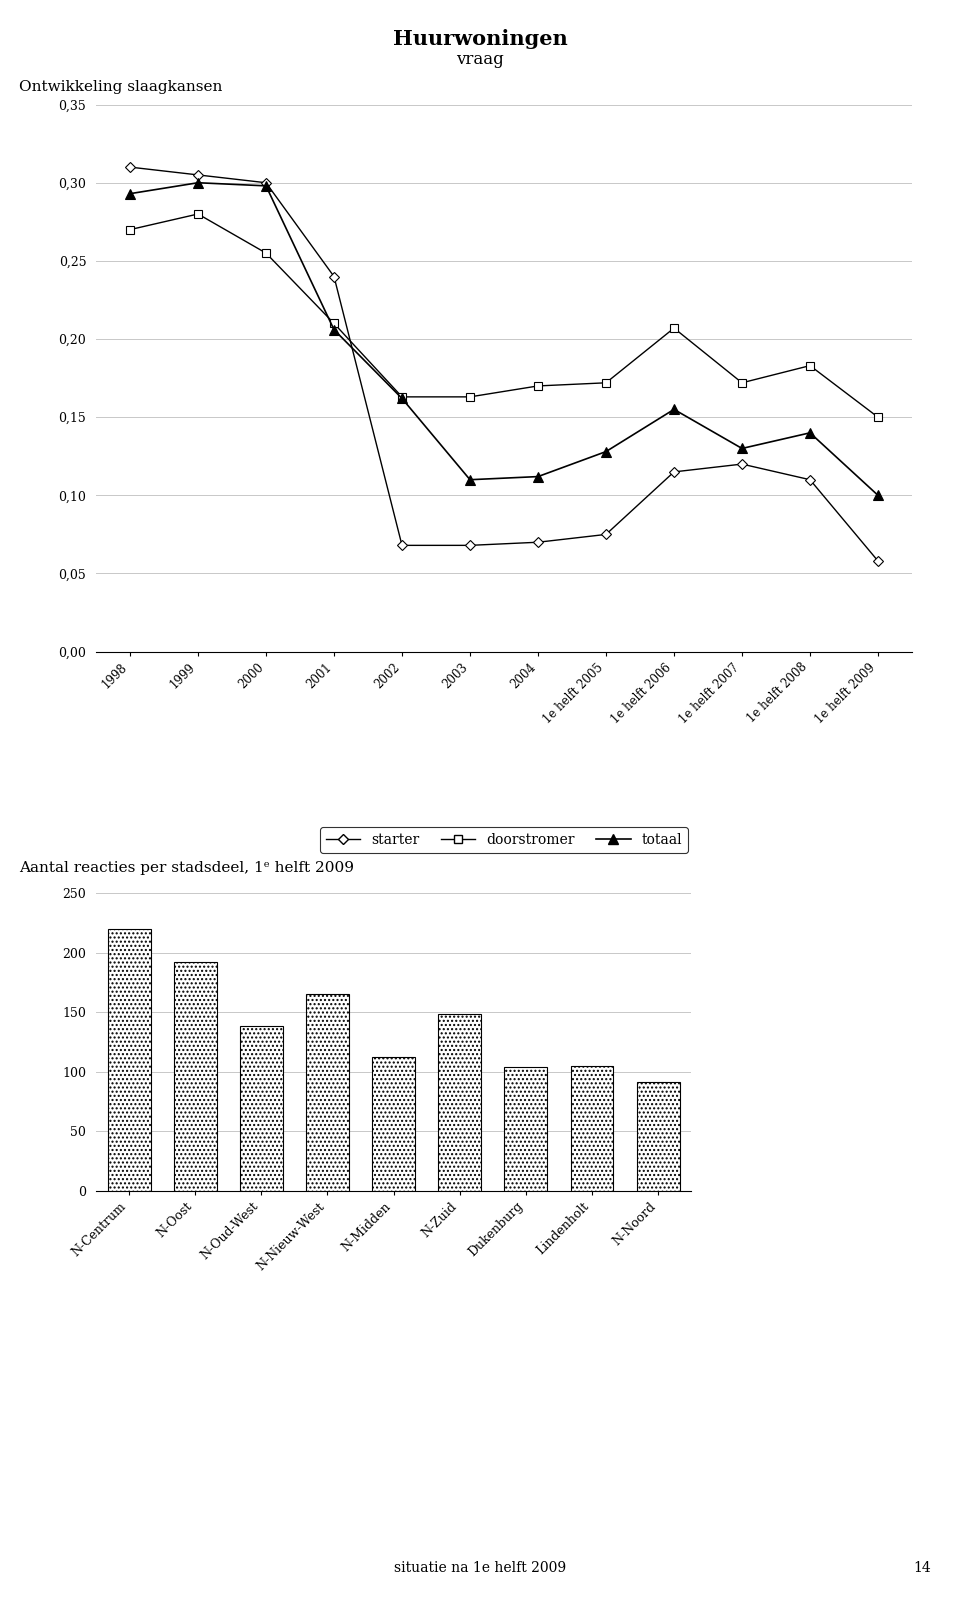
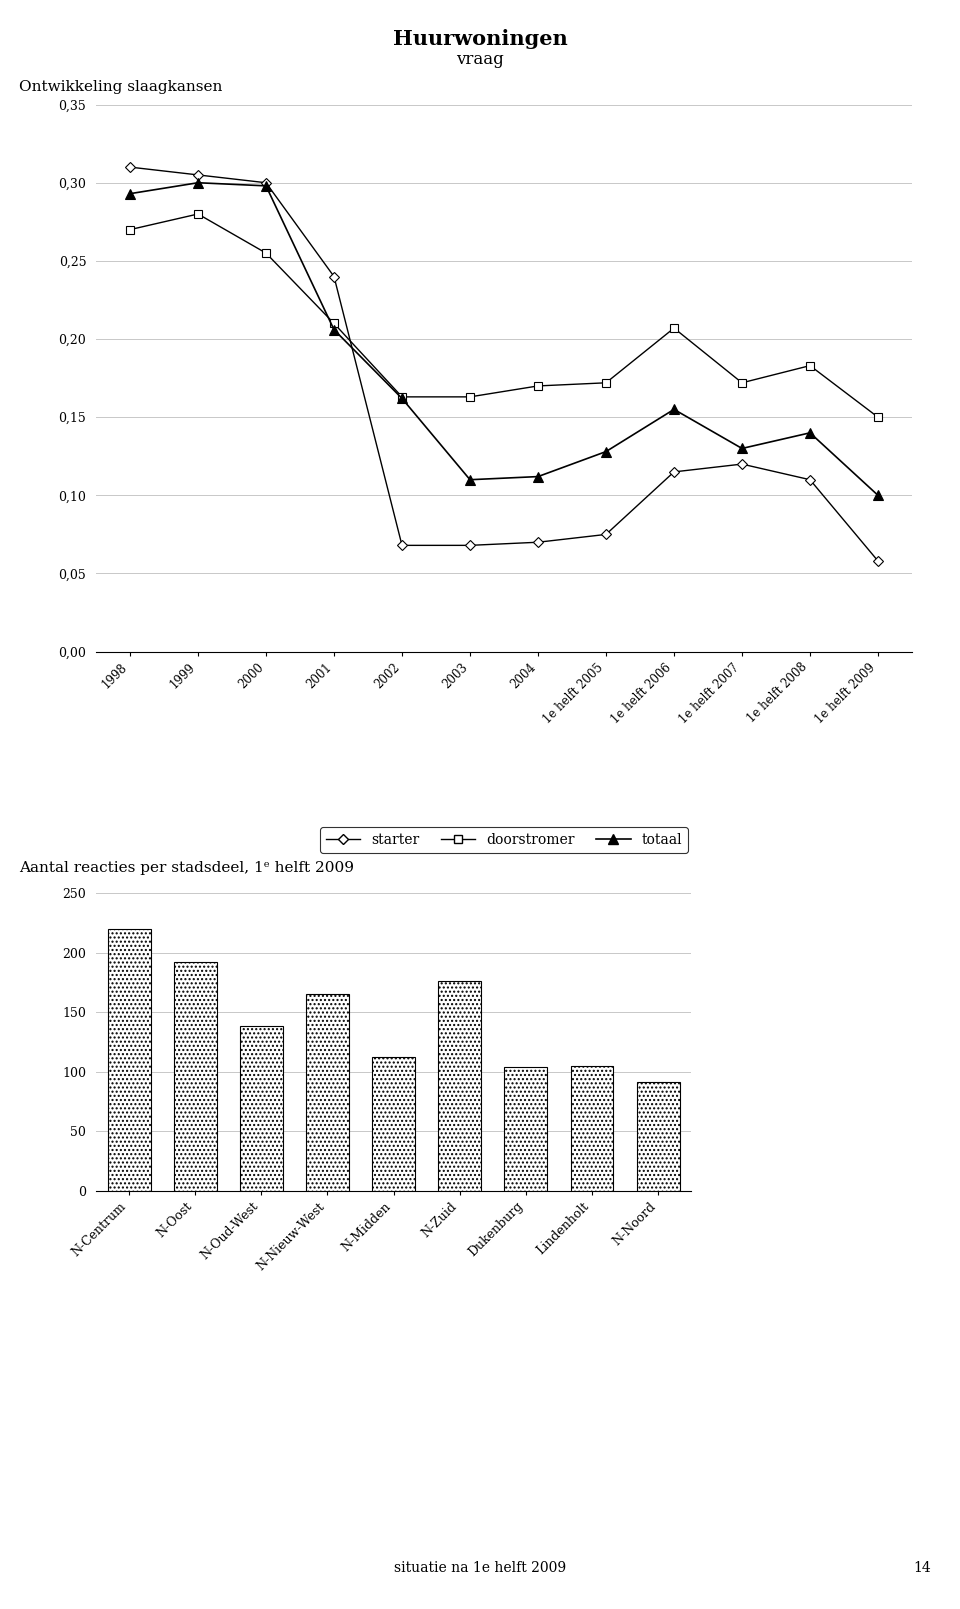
N-Zuid: 148 -> 176
